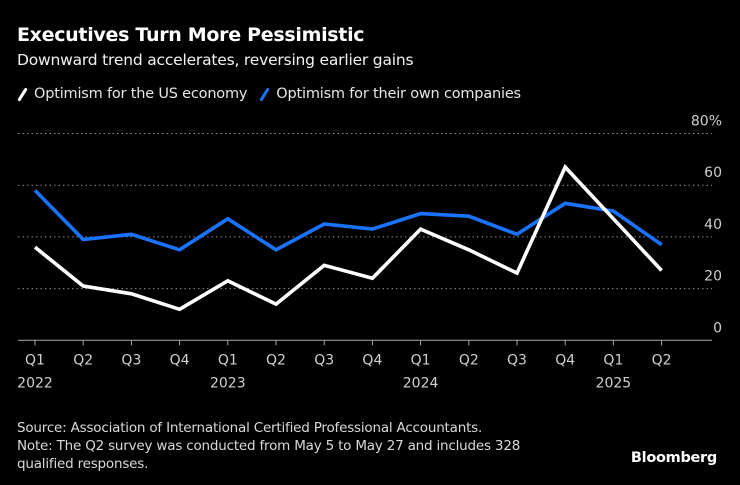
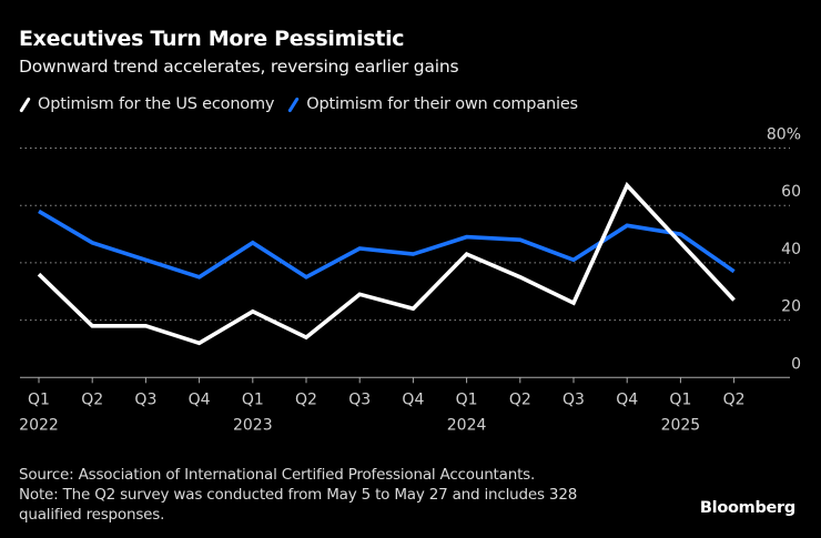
Optimism for the US economy/Q2 2022: 21% -> 18%
Optimism for their own companies/Q2 2022: 39% -> 47%
